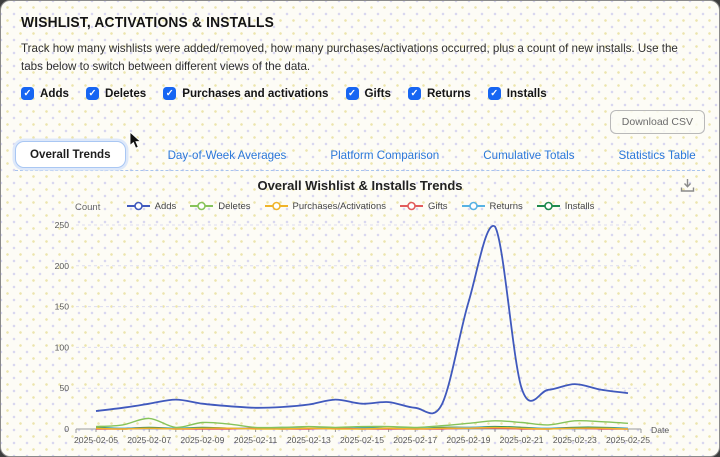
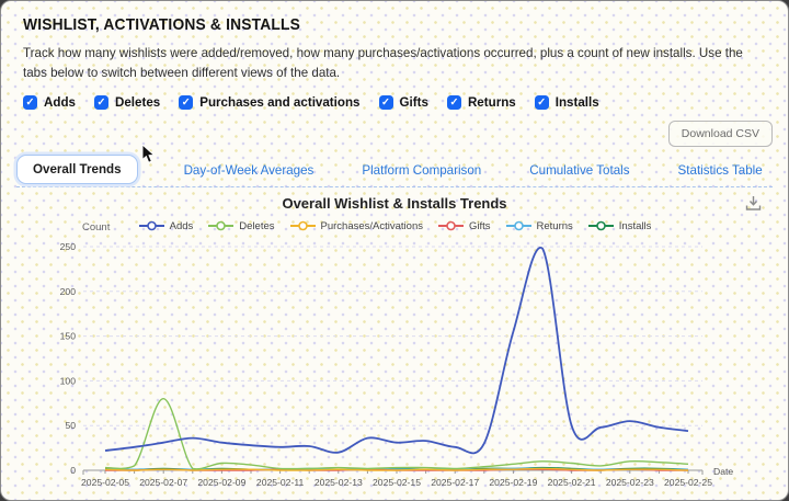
Deletes/2025-02-07: 10 -> 80
Adds/2025-02-13: 30 -> 20
